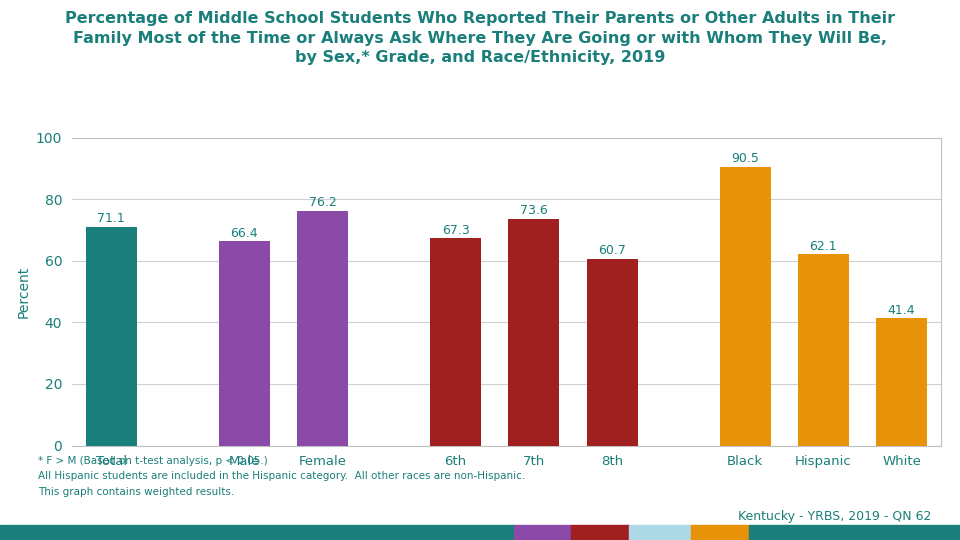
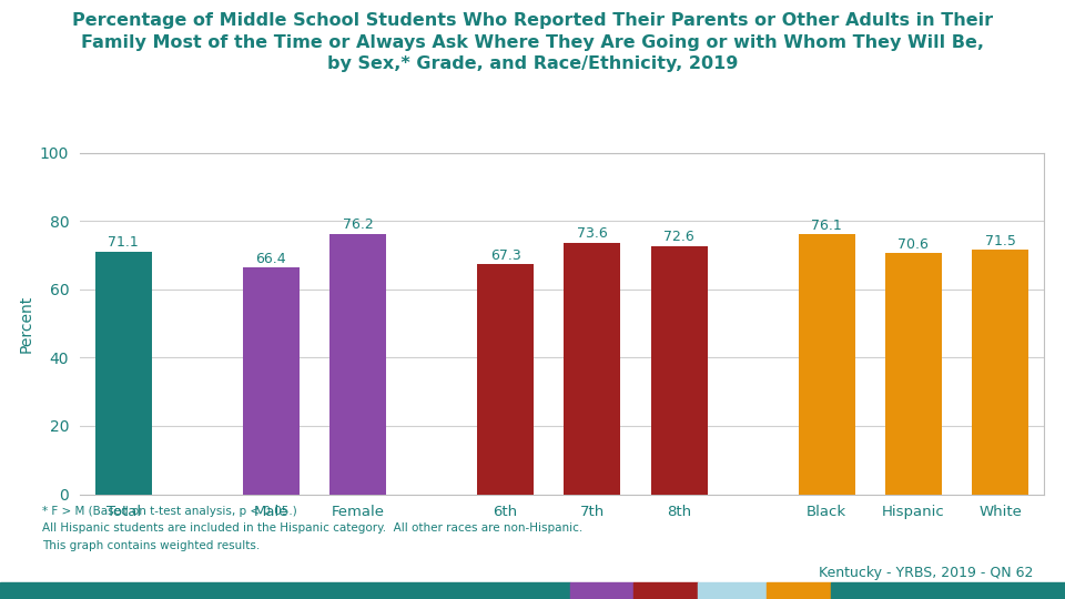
8th: 60.7 -> 72.6
Black: 90.5 -> 76.1
Hispanic: 62.1 -> 70.6
White: 41.4 -> 71.5
